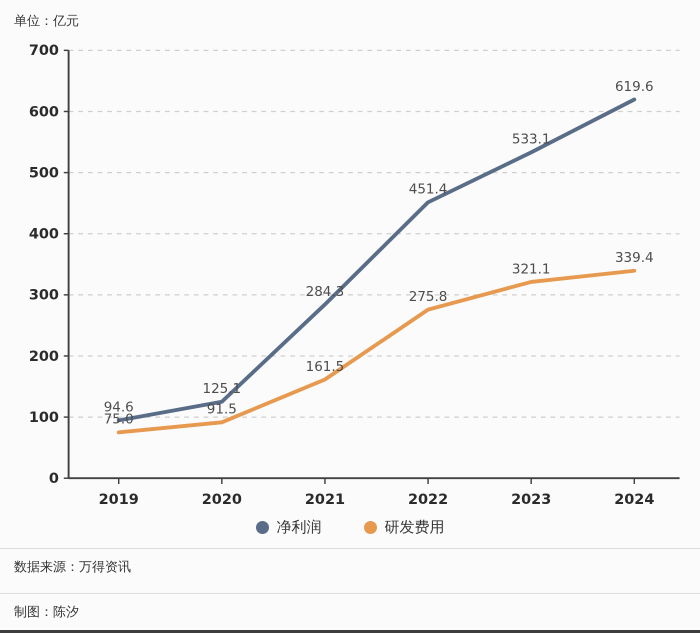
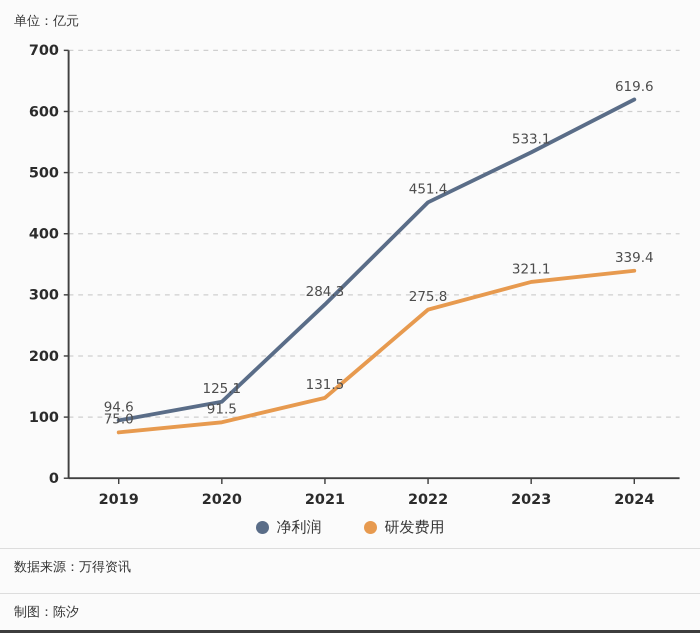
研发费用/2021: 161.5 -> 131.5
